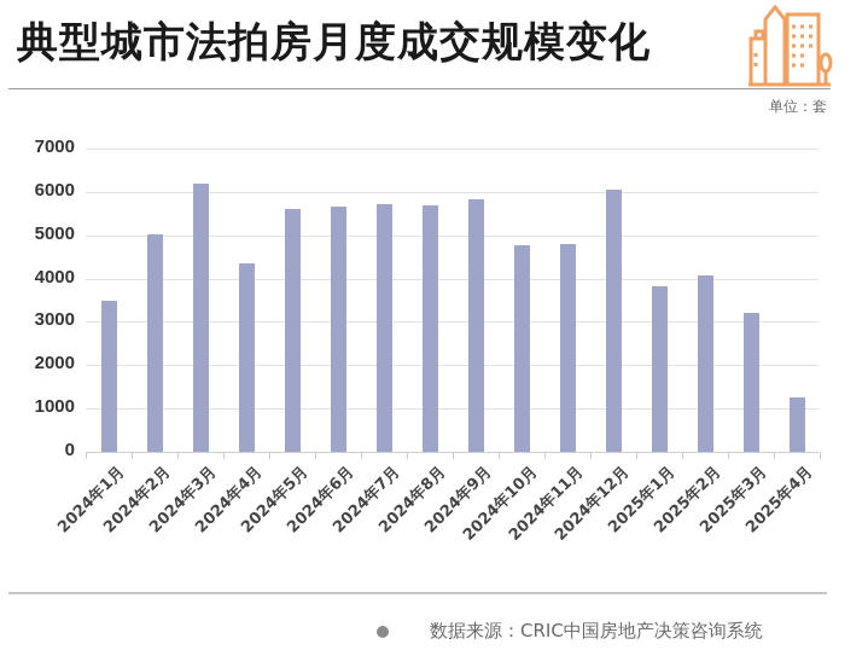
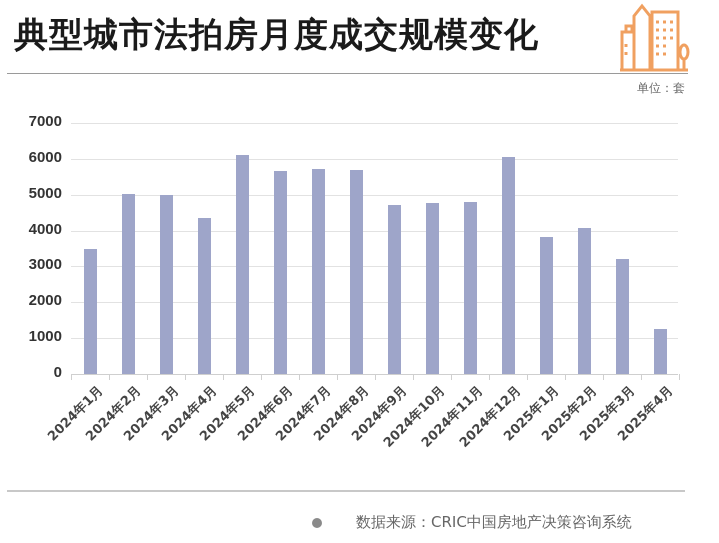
2024年3月: 6200 -> 5000
2024年5月: 5600 -> 6100
2024年9月: 5800 -> 4700
